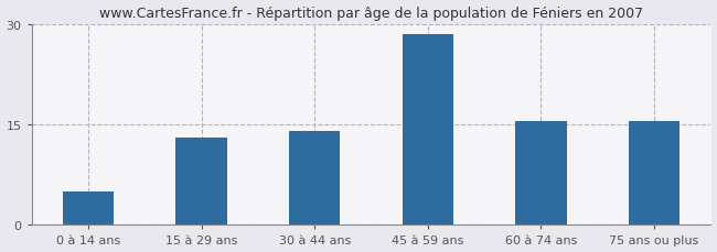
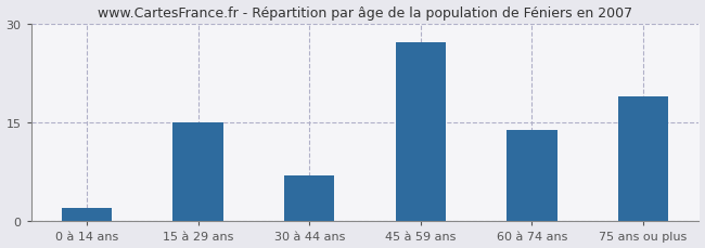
0 à 14 ans: 5.0 -> 2.0
15 à 29 ans: 13.0 -> 15.0
30 à 44 ans: 14.0 -> 7.0
45 à 59 ans: 28.5 -> 27.2
60 à 74 ans: 15.5 -> 13.8
75 ans ou plus: 15.5 -> 19.0
